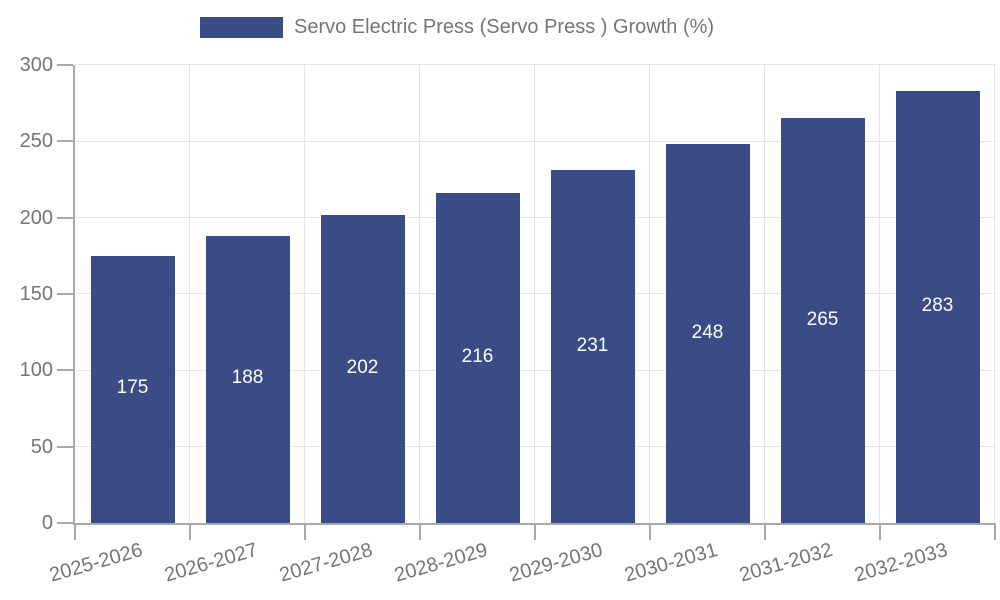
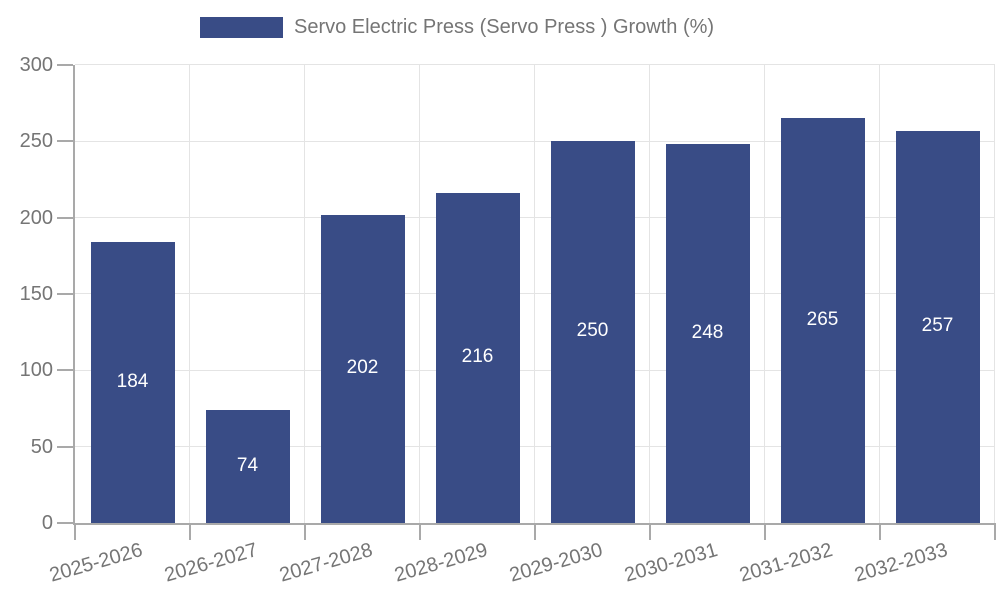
2025-2026: 175 -> 184
2026-2027: 188 -> 74
2029-2030: 231 -> 250
2032-2033: 283 -> 257
